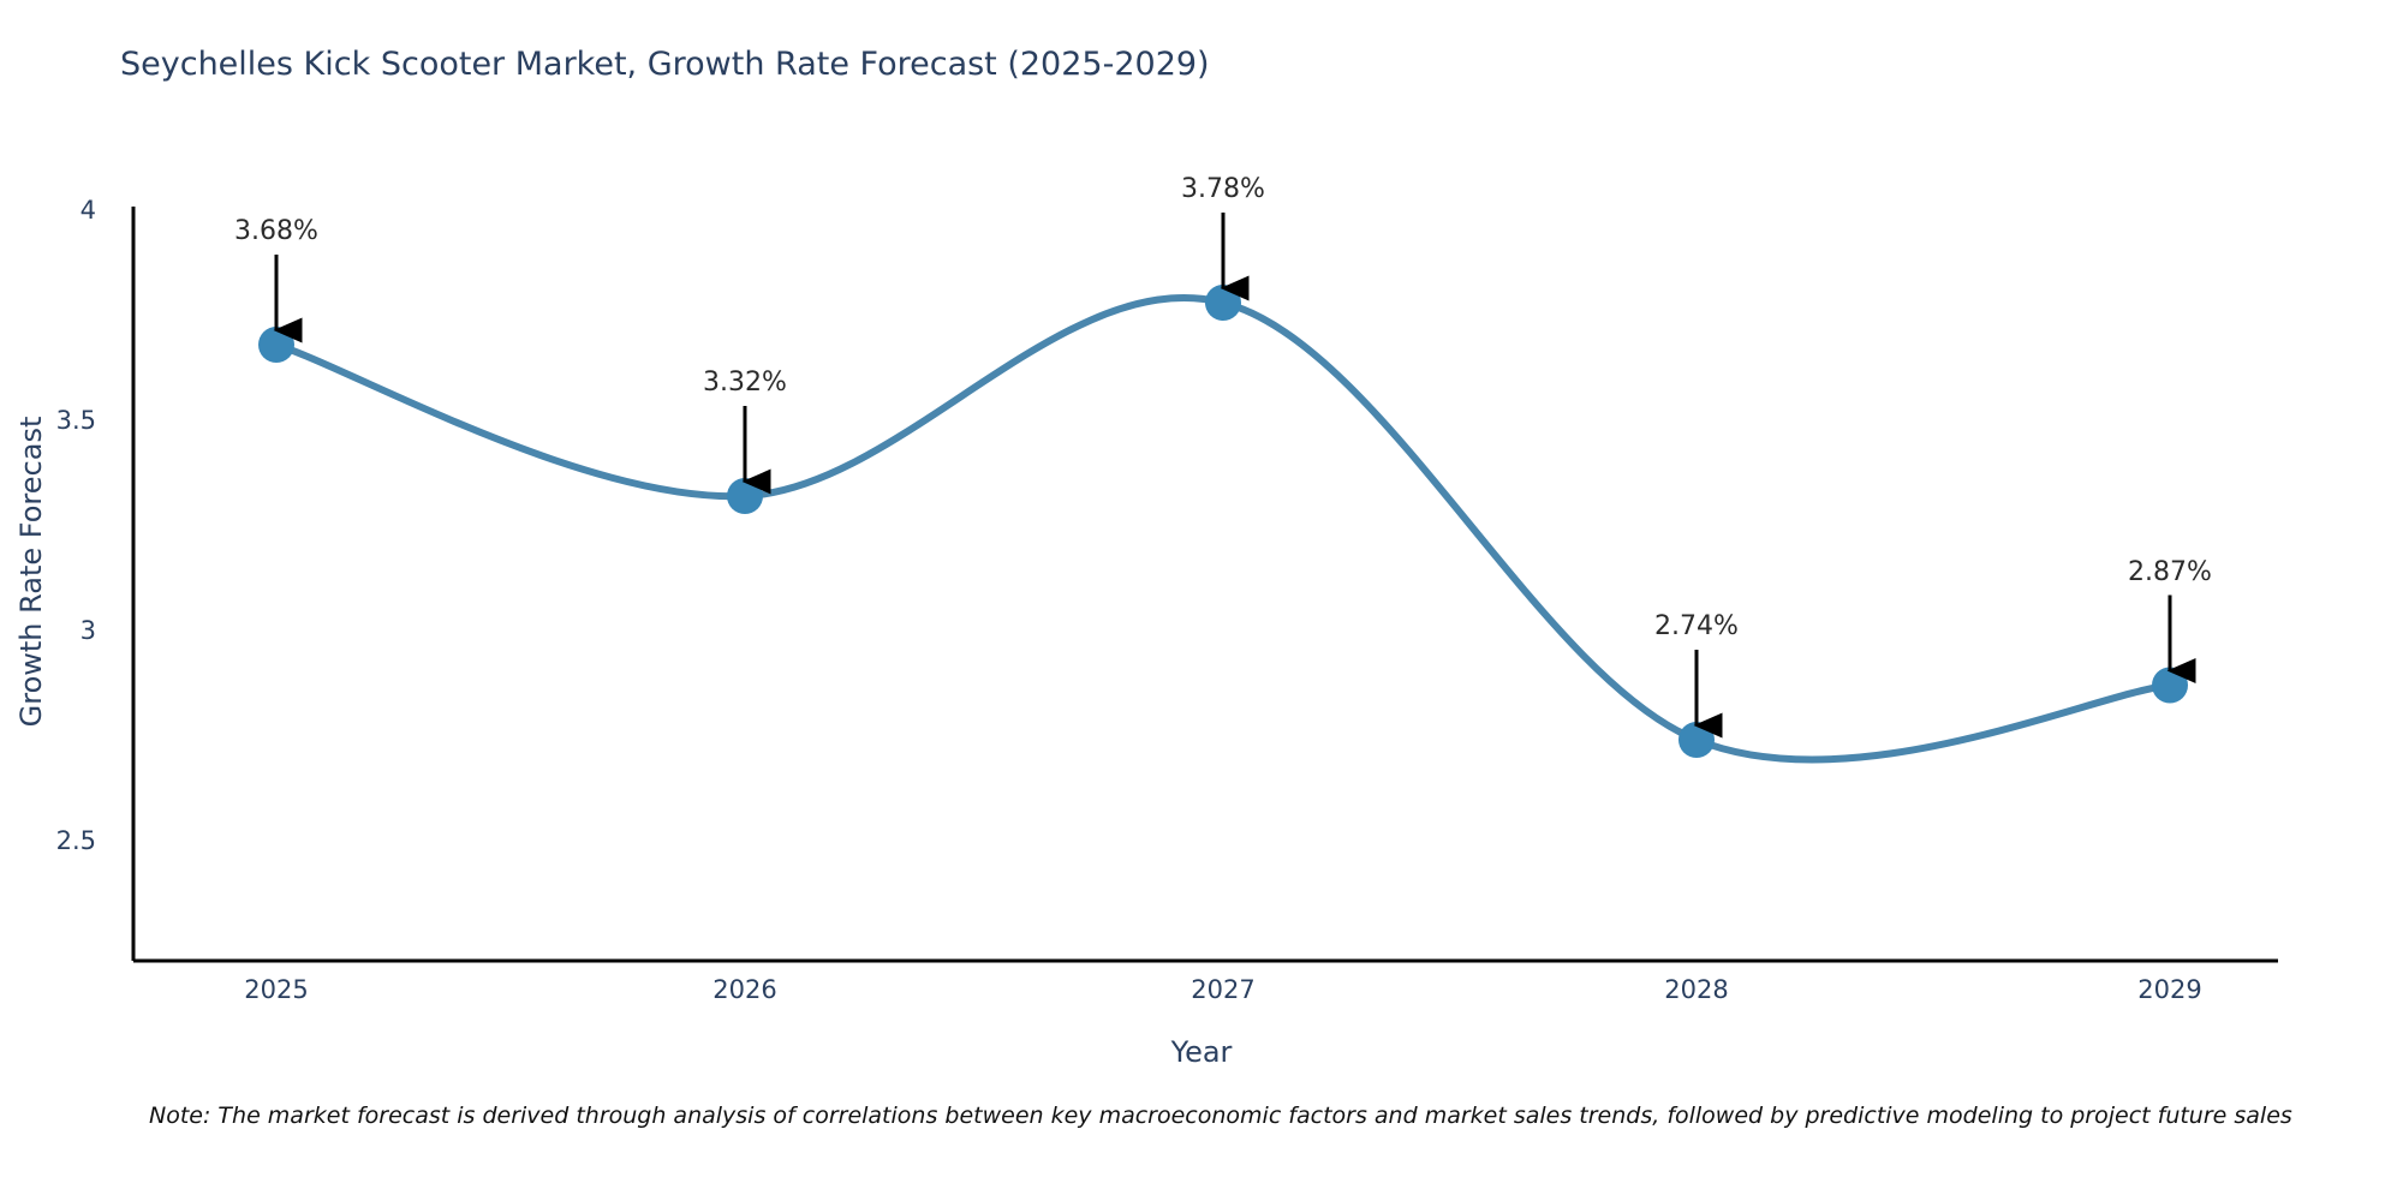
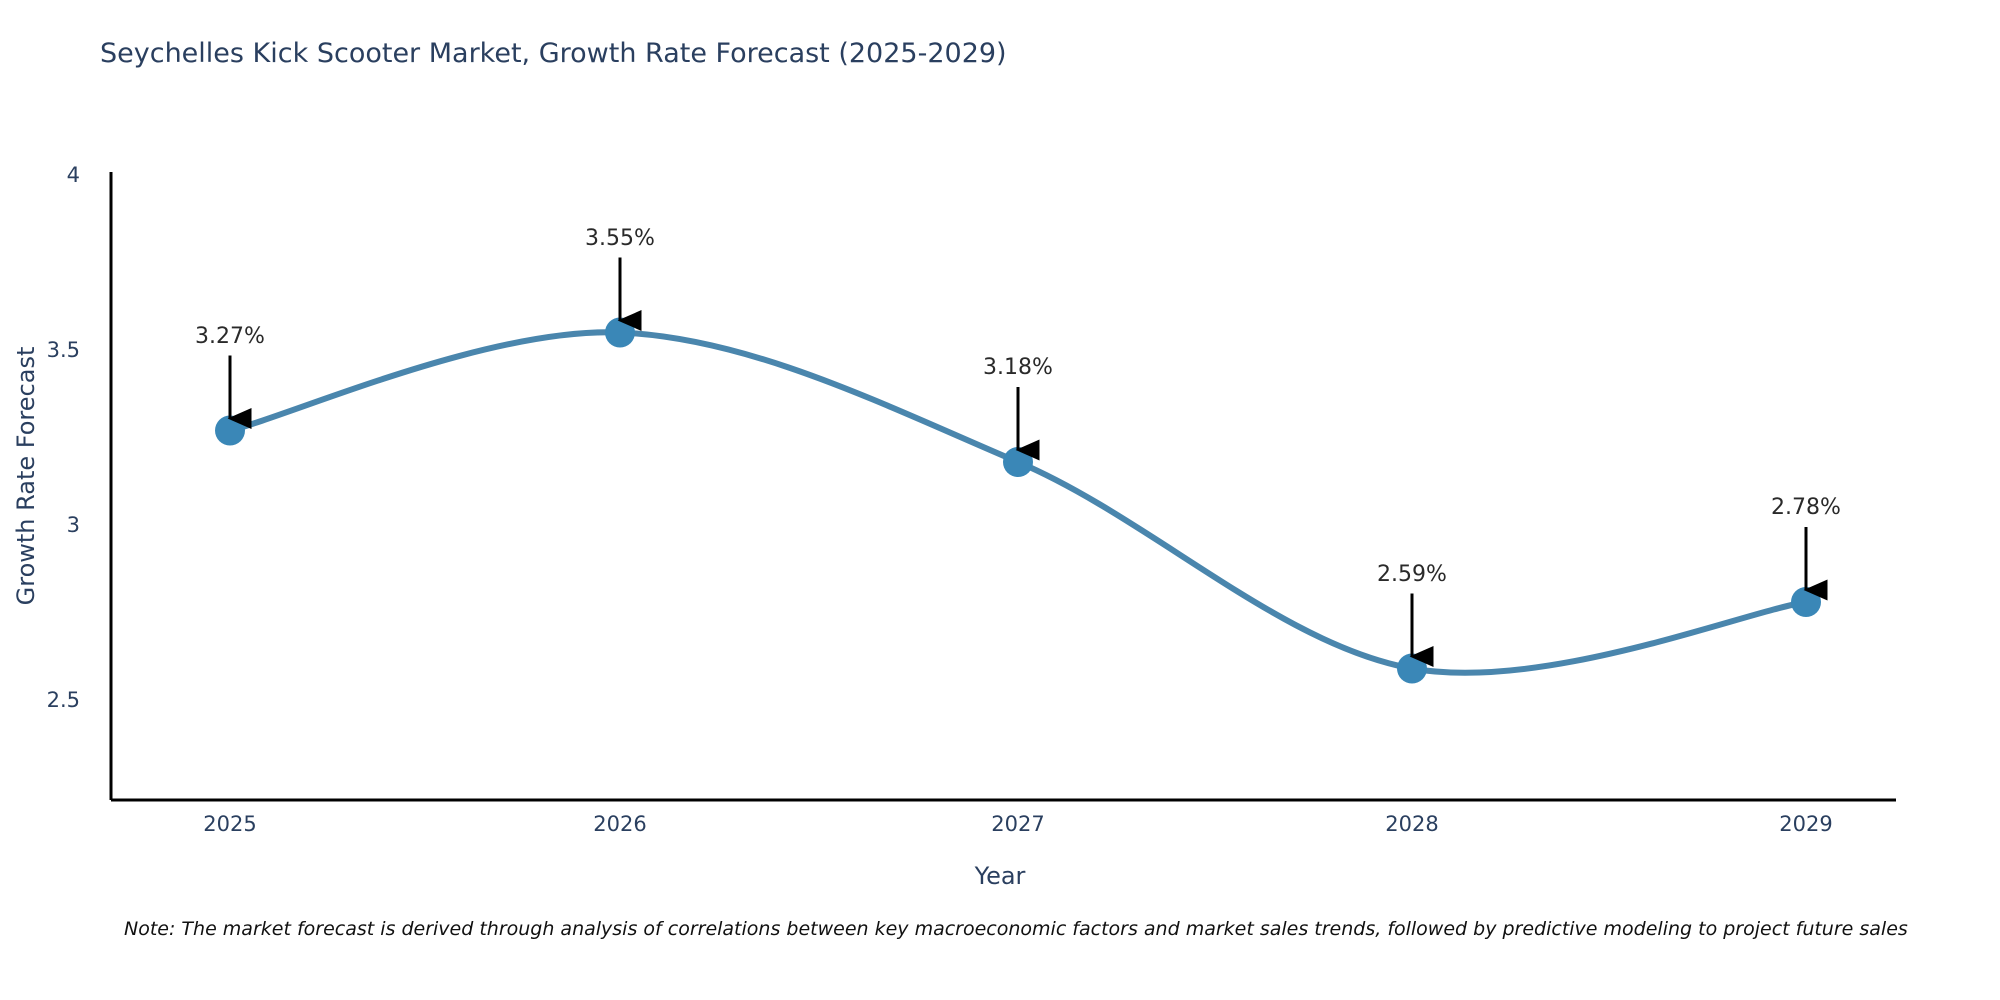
2025: 3.68% -> 3.27%
2026: 3.32% -> 3.55%
2027: 3.78% -> 3.18%
2028: 2.74% -> 2.59%
2029: 2.87% -> 2.78%
